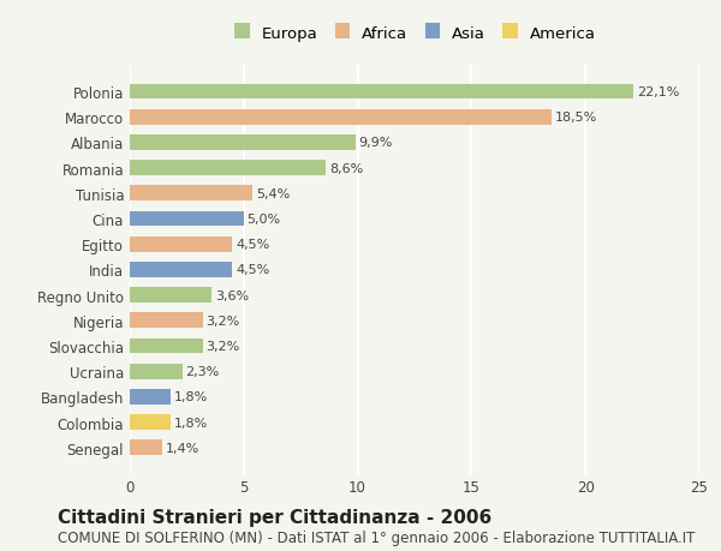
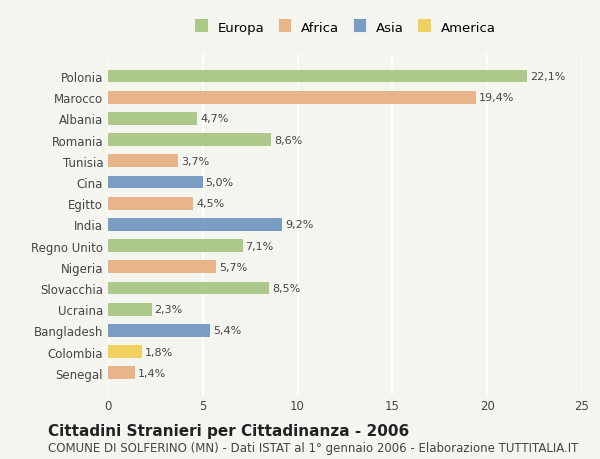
Marocco: 18,5% -> 19,4%
Albania: 9,9% -> 4,7%
Tunisia: 5,4% -> 3,7%
India: 4,5% -> 9,2%
Regno Unito: 3,6% -> 7,1%
Nigeria: 3,2% -> 5,7%
Slovacchia: 3,2% -> 8,5%
Bangladesh: 1,8% -> 5,4%
